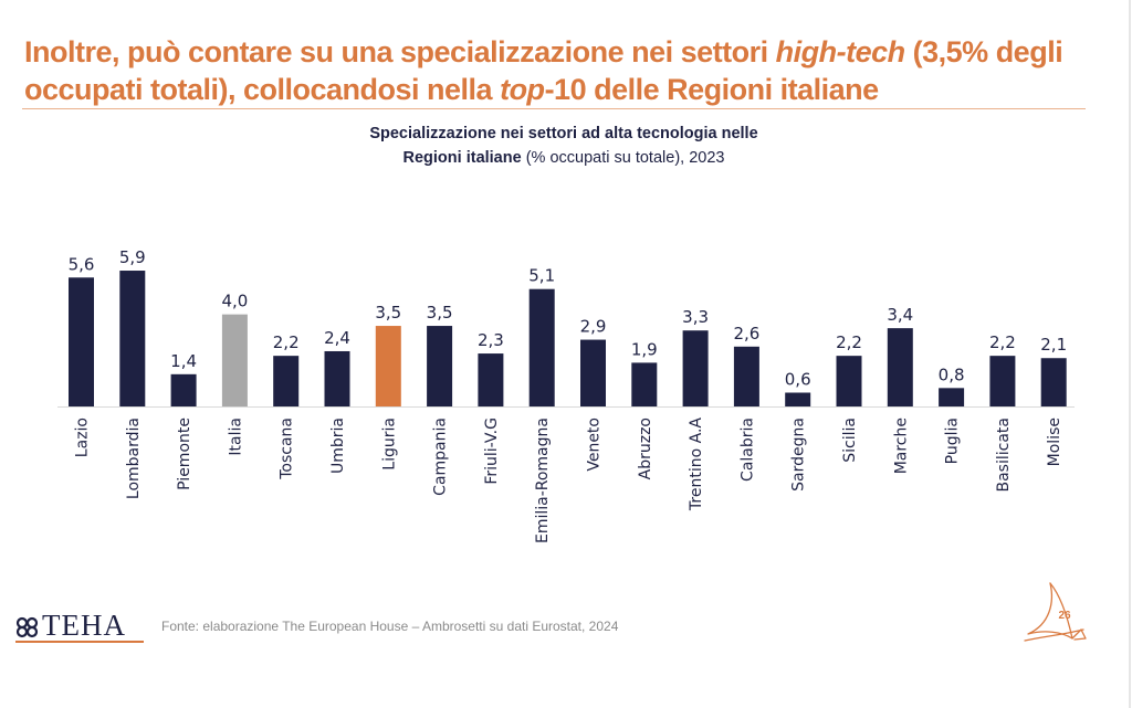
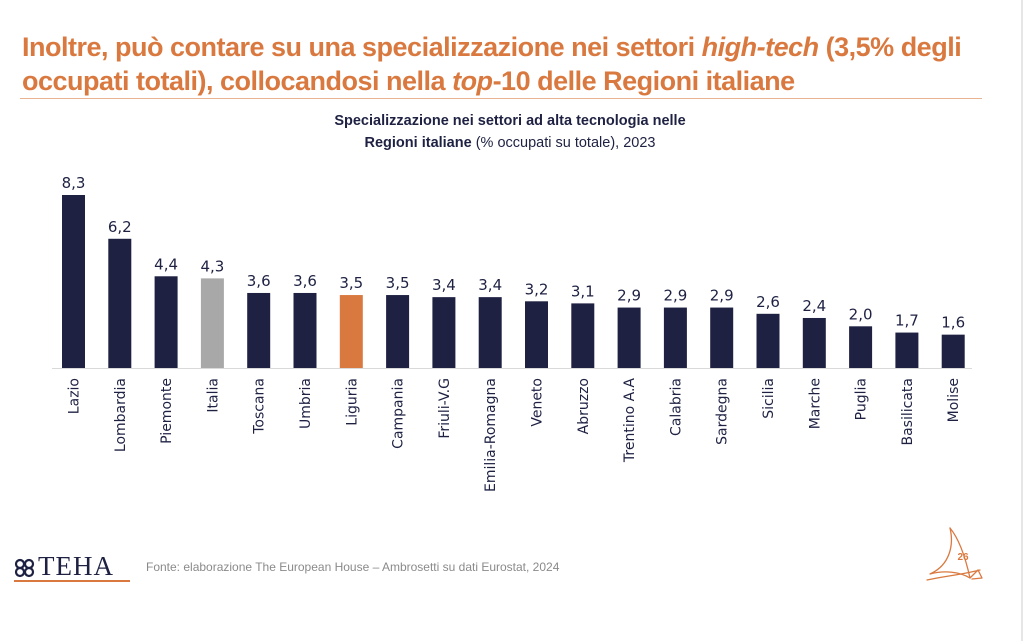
Lazio: 5,6 -> 8,3
Lombardia: 5,9 -> 6,2
Piemonte: 1,4 -> 4,4
Italia: 4,0 -> 4,3
Toscana: 2,2 -> 3,6
Umbria: 2,4 -> 3,6
Friuli-V.G: 2,3 -> 3,4
Emilia-Romagna: 5,1 -> 3,4
Veneto: 2,9 -> 3,2
Abruzzo: 1,9 -> 3,1
Trentino A.A: 3,3 -> 2,9
Calabria: 2,6 -> 2,9
Sardegna: 0,6 -> 2,9
Sicilia: 2,2 -> 2,6
Marche: 3,4 -> 2,4
Puglia: 0,8 -> 2,0
Basilicata: 2,2 -> 1,7
Molise: 2,1 -> 1,6
